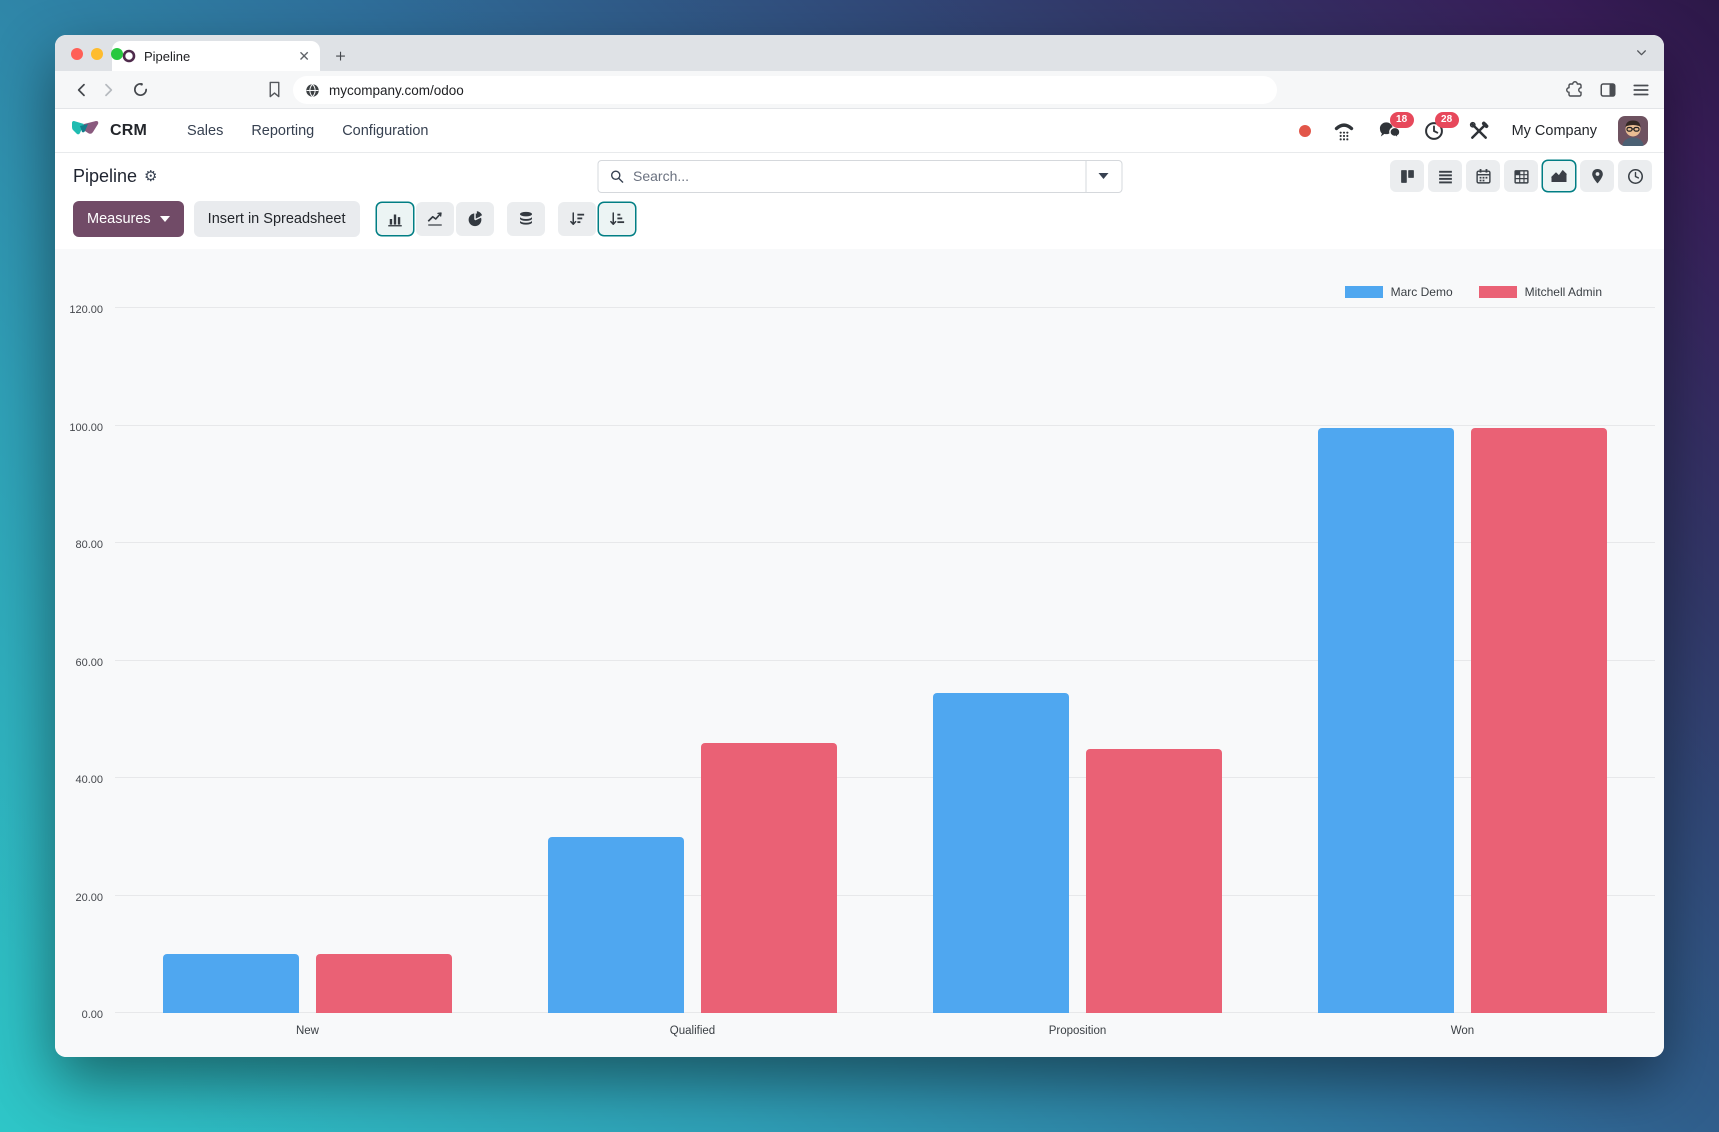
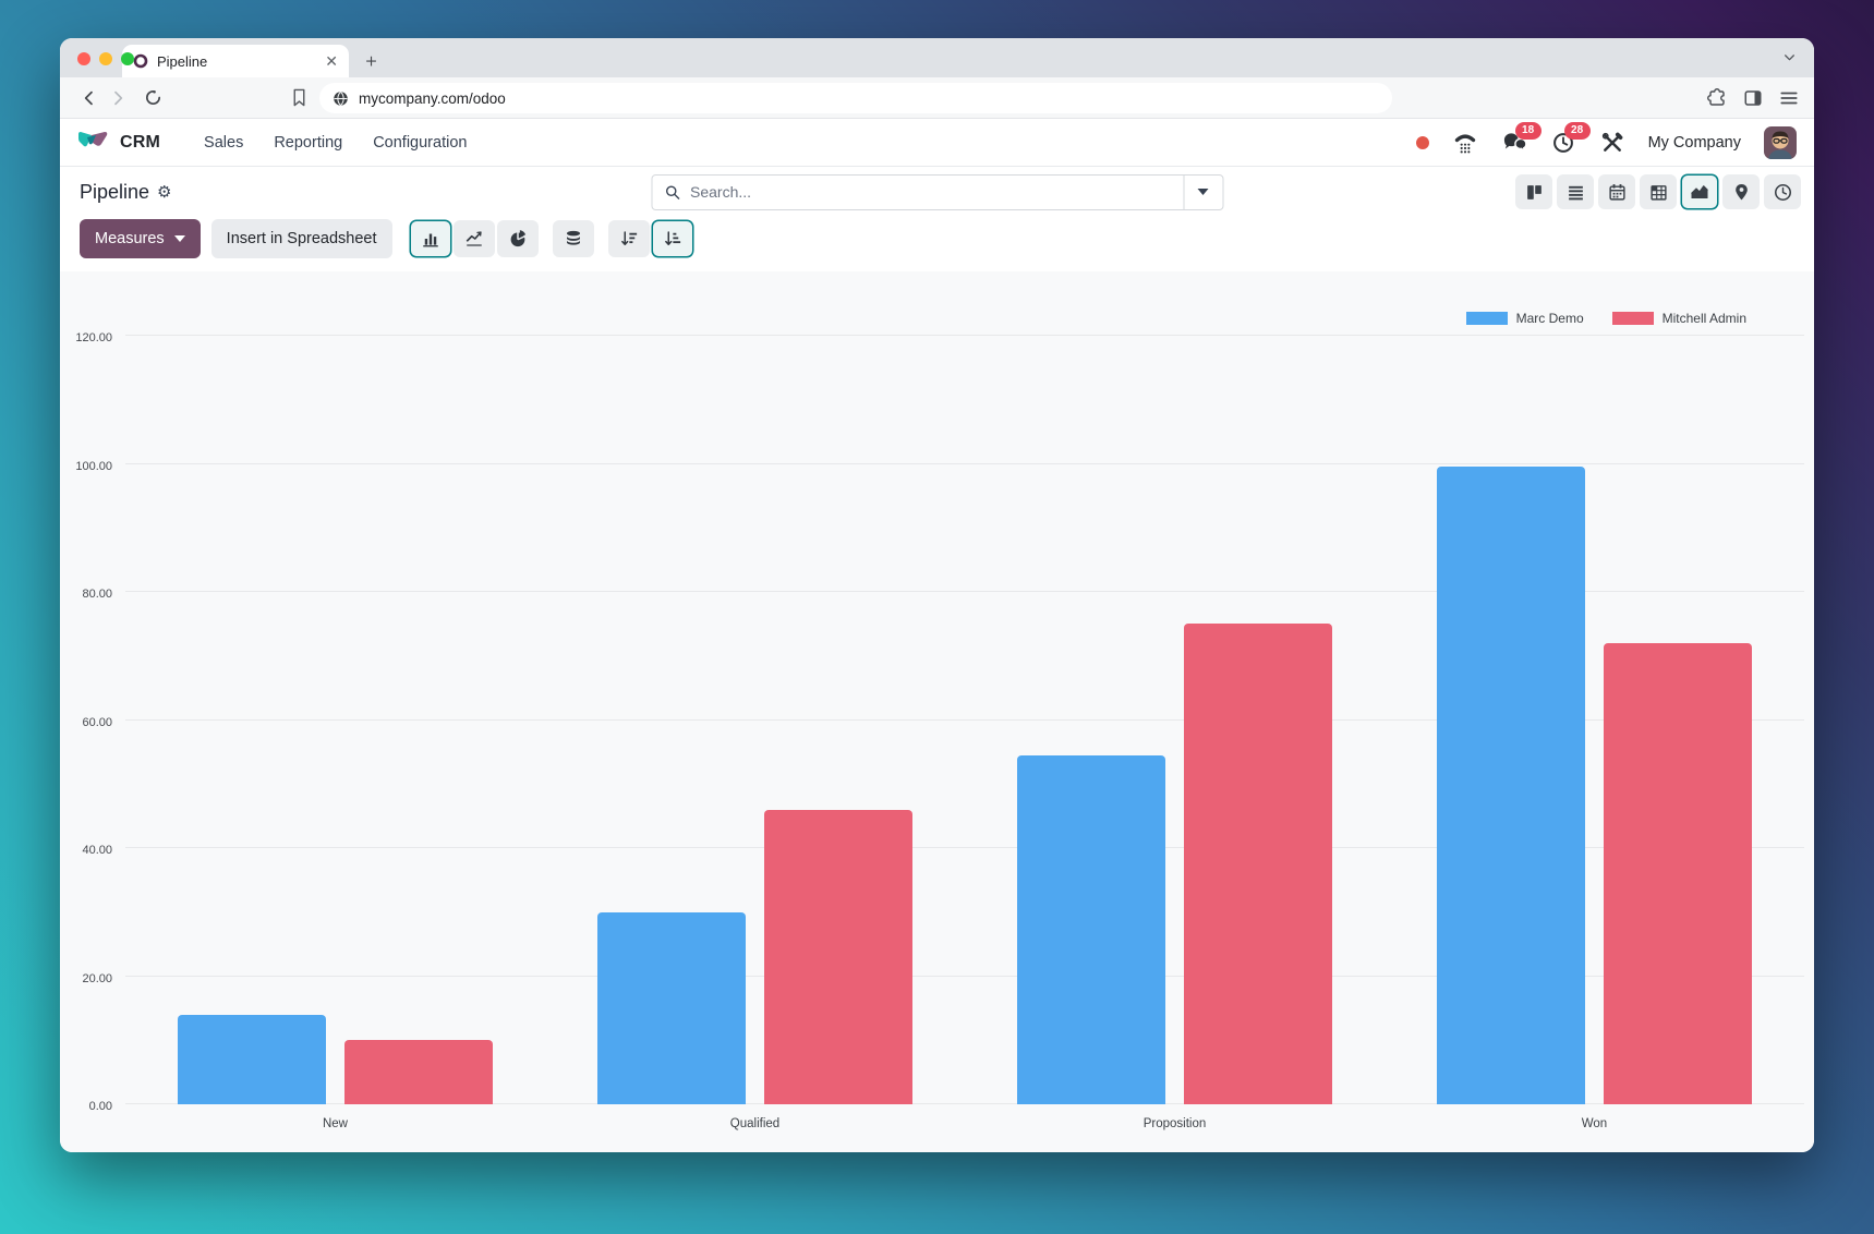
Marc Demo/New: 10 -> 14
Mitchell Admin/Proposition: 45 -> 75
Mitchell Admin/Won: 100 -> 72
